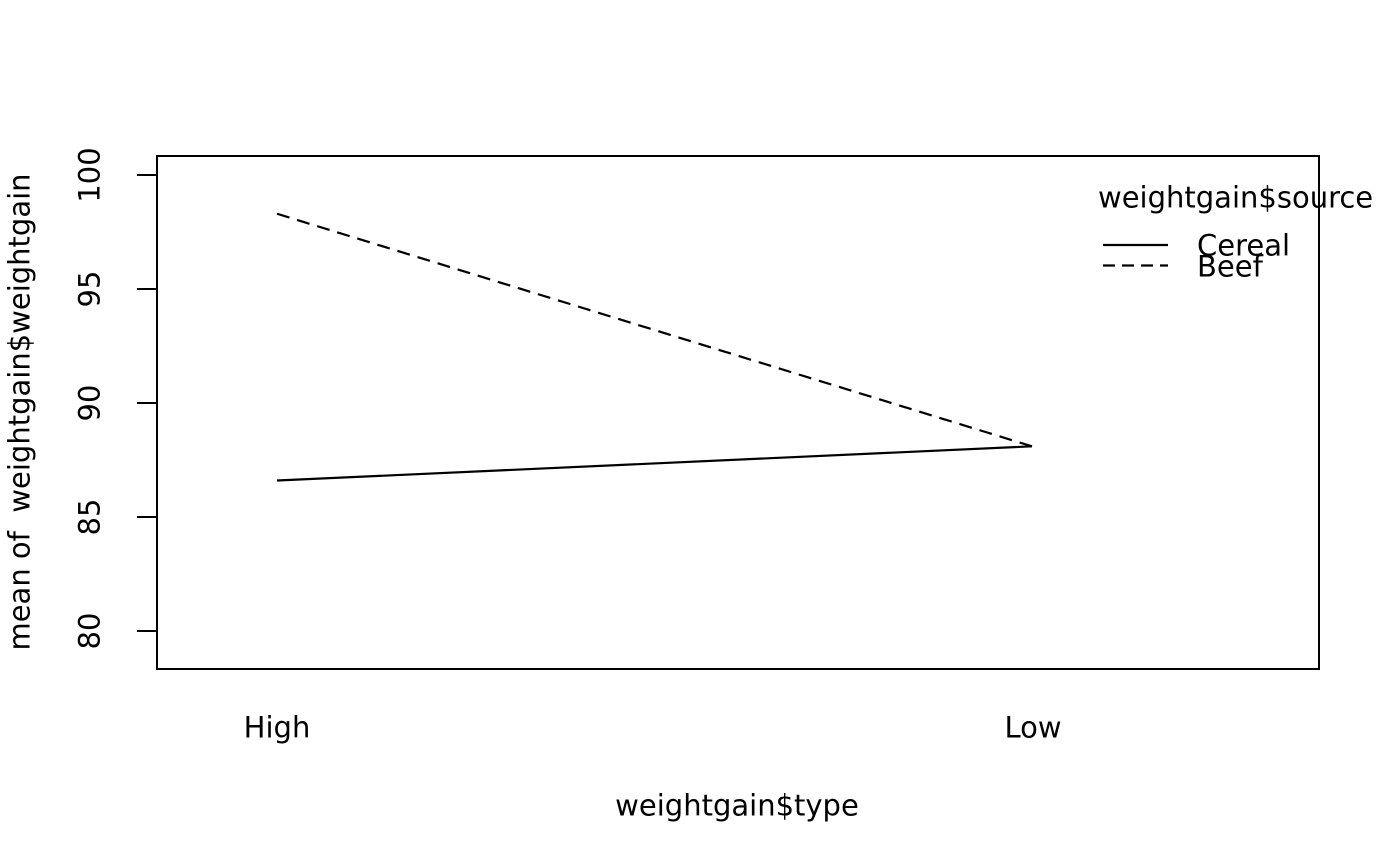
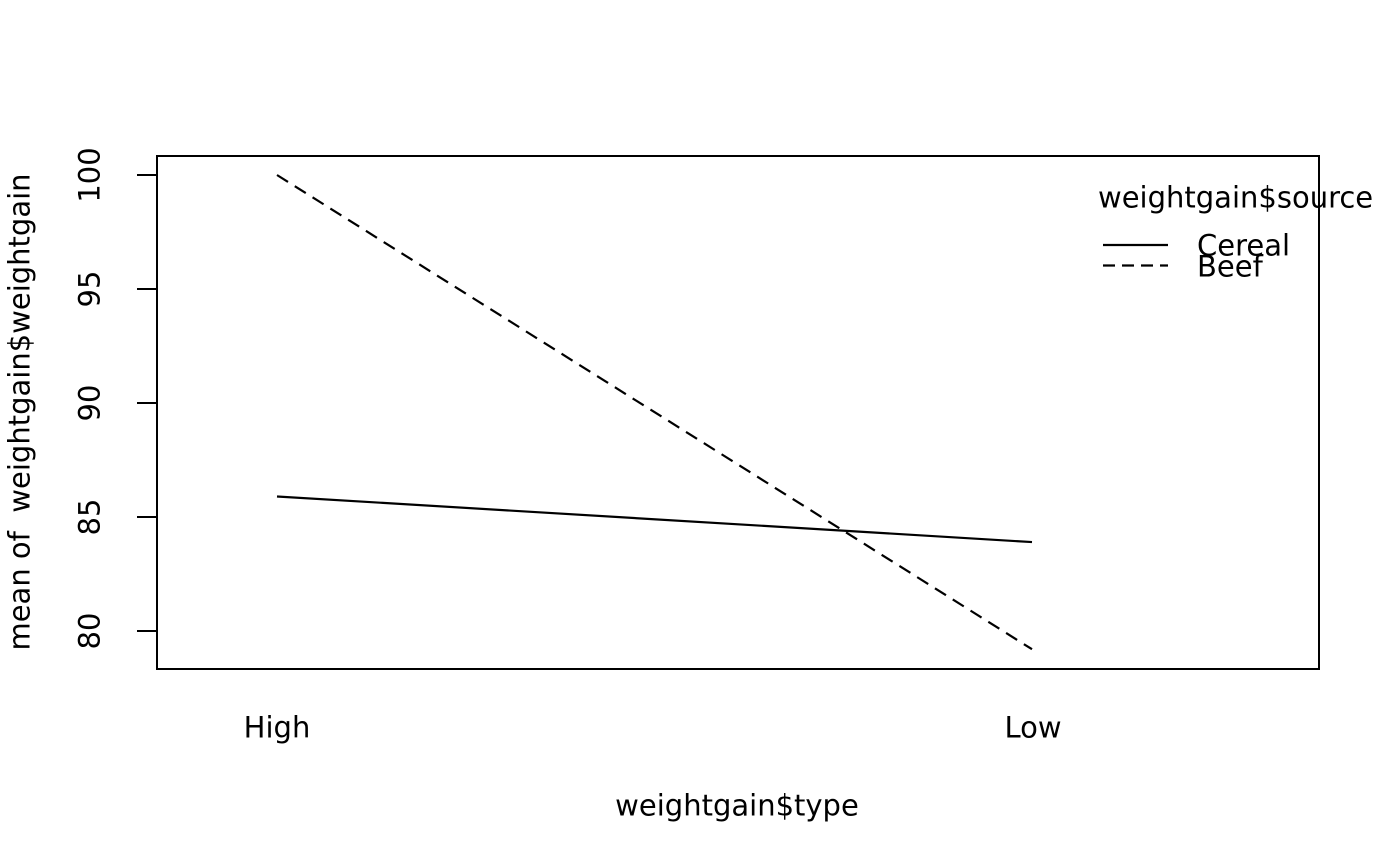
Cereal/High: 86.6 -> 85.9
Beef/High: 98.3 -> 100.0
Cereal/Low: 88.1 -> 83.9
Beef/Low: 88.1 -> 79.2
